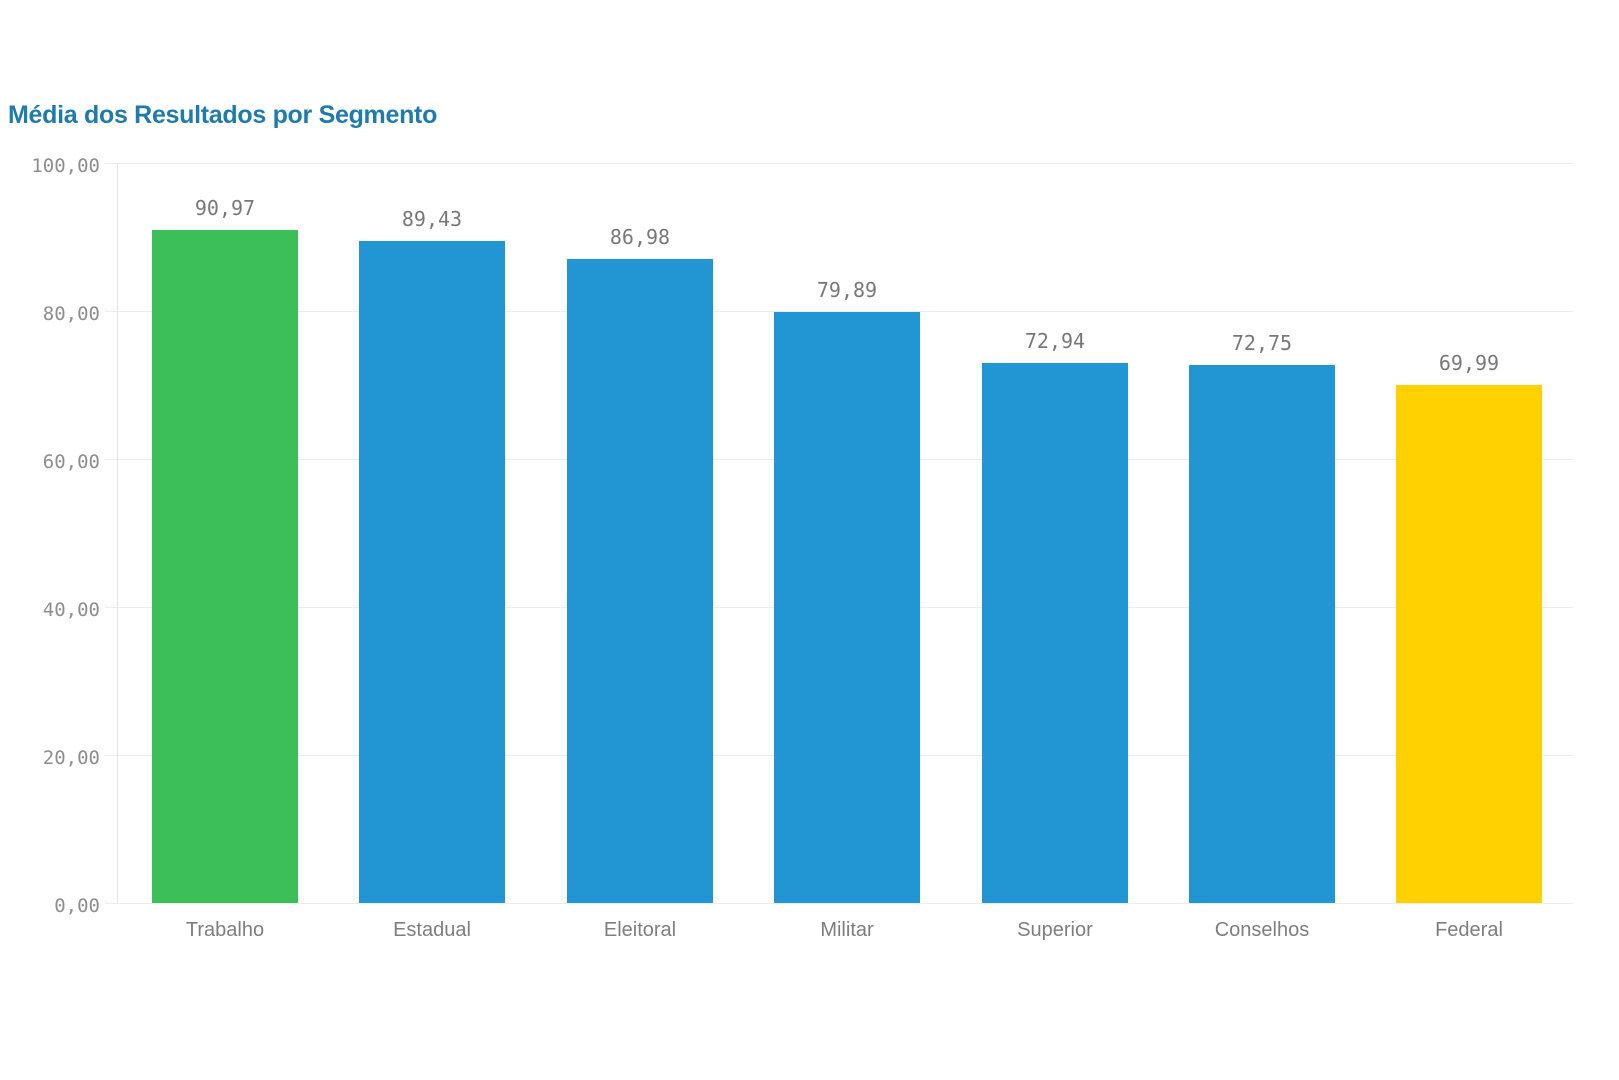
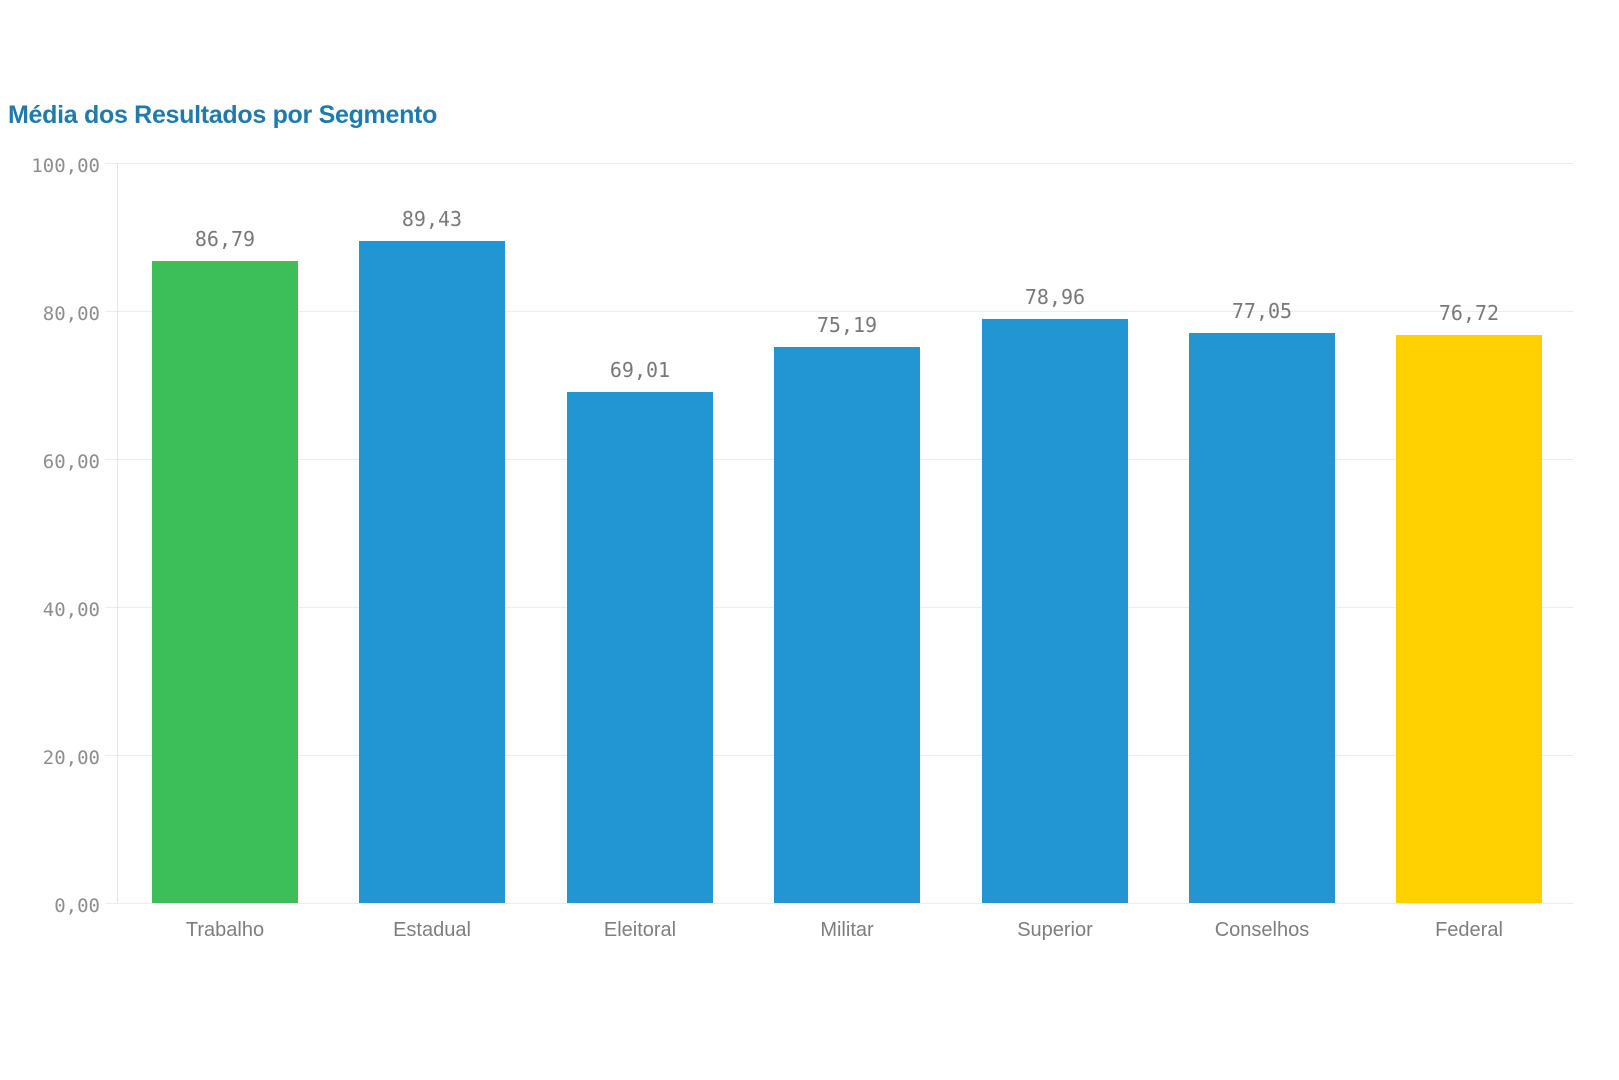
Trabalho: 90,97 -> 86,79
Eleitoral: 86,98 -> 69,01
Militar: 79,89 -> 75,19
Superior: 72,94 -> 78,96
Conselhos: 72,75 -> 77,05
Federal: 69,99 -> 76,72
